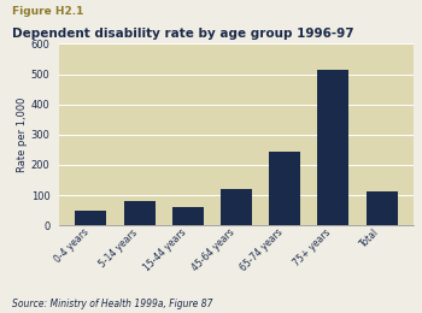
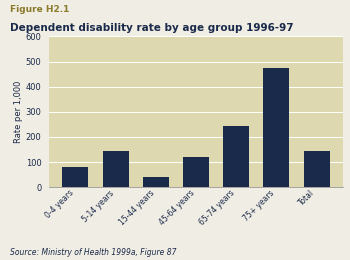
0-4 years: 48 -> 80
5-14 years: 80 -> 145
15-44 years: 62 -> 40
75+ years: 515 -> 475
Total: 112 -> 145
